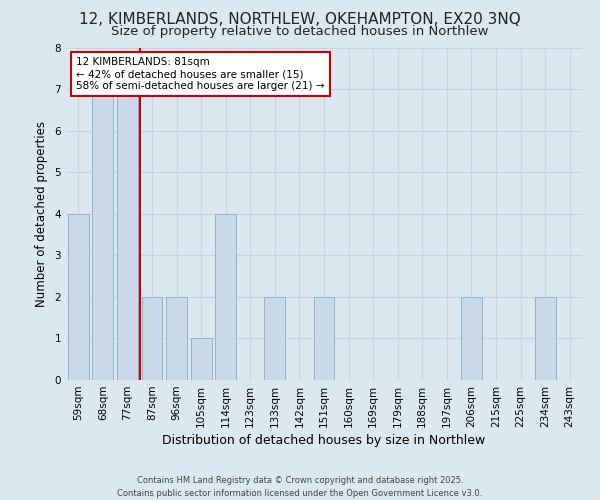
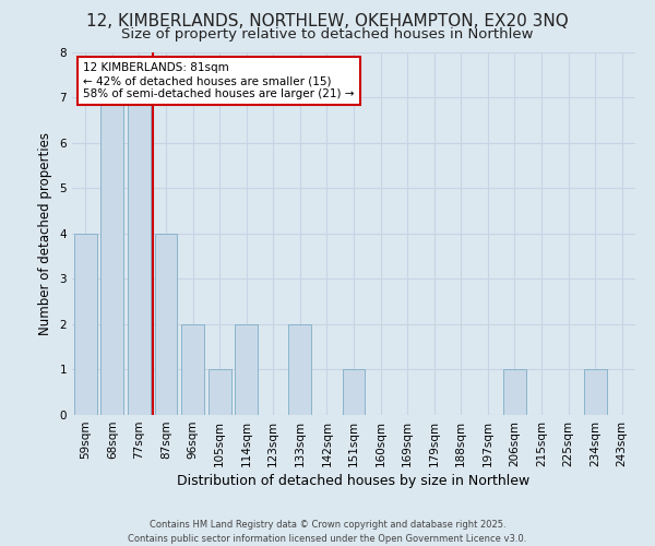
87sqm: 2 -> 4
114sqm: 4 -> 2
151sqm: 2 -> 1
206sqm: 2 -> 1
234sqm: 2 -> 1
